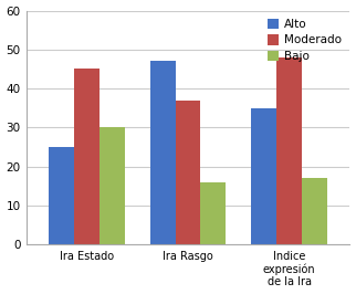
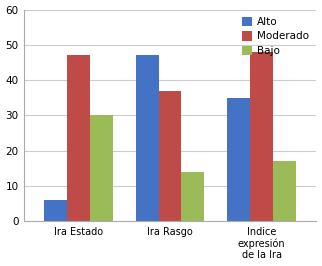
Alto/Ira Estado: 25 -> 6
Moderado/Ira Estado: 45 -> 47
Bajo/Ira Rasgo: 16 -> 14
